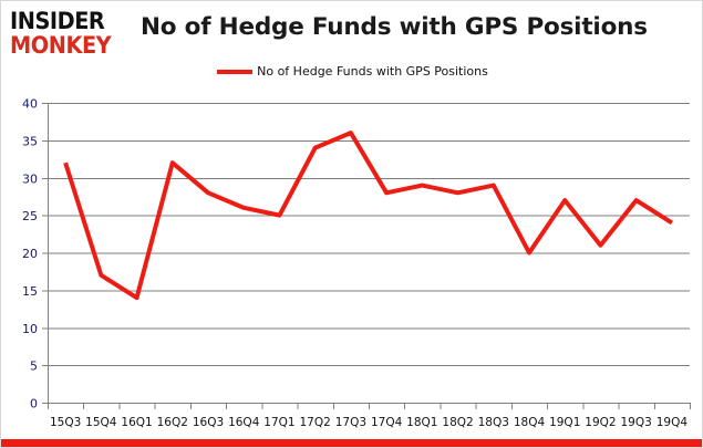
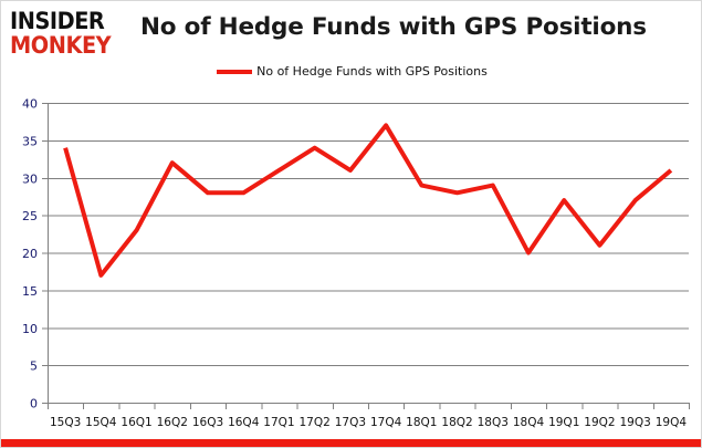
15Q3: 32 -> 34
16Q1: 14 -> 23
16Q4: 26 -> 28
17Q1: 25 -> 31
17Q3: 36 -> 31
17Q4: 28 -> 37
19Q4: 24 -> 31
